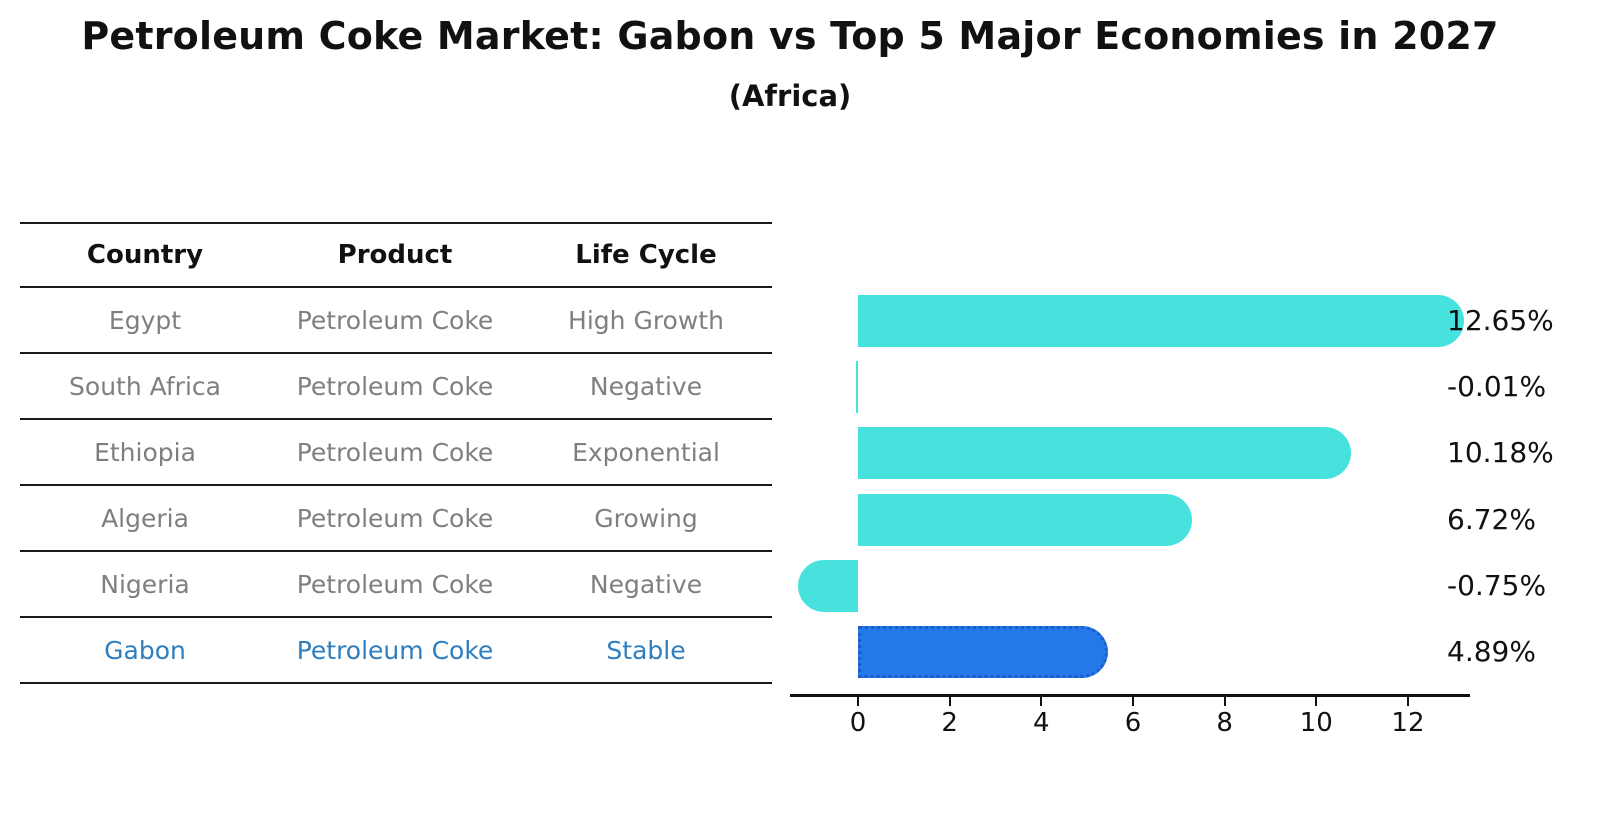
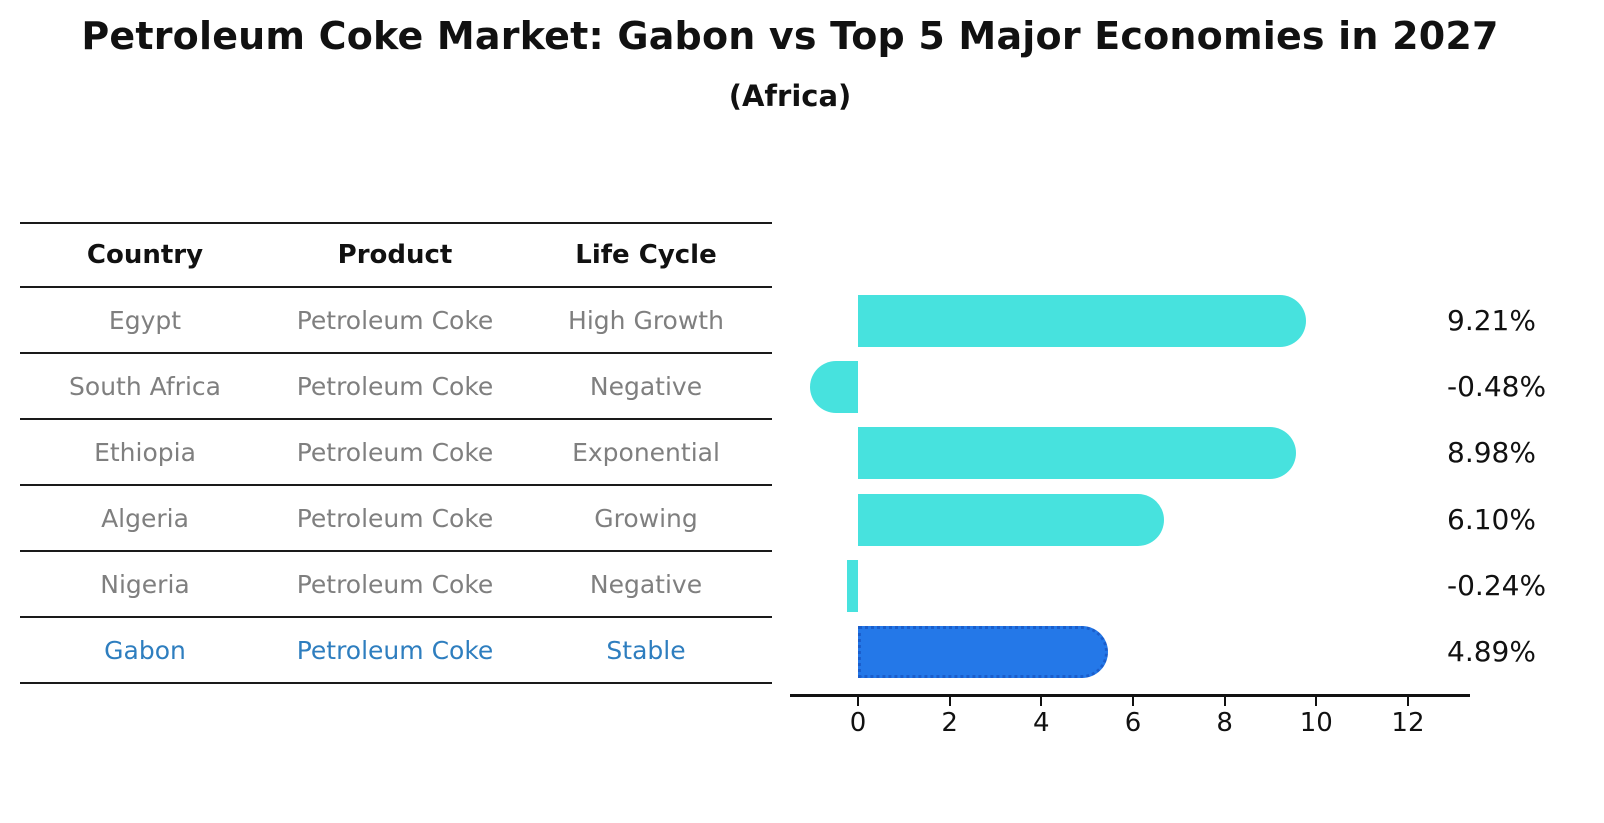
Egypt: 12.65% -> 9.21%
South Africa: -0.01% -> -0.48%
Ethiopia: 10.18% -> 8.98%
Algeria: 6.72% -> 6.10%
Nigeria: -0.75% -> -0.24%
